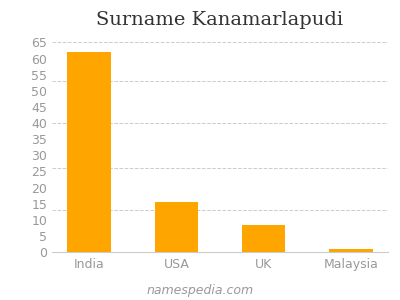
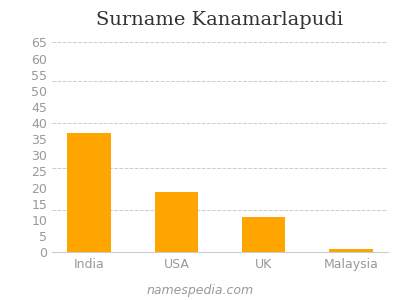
India: 62.0 -> 37.0
USA: 15.5 -> 18.5
UK: 8.5 -> 11.0
